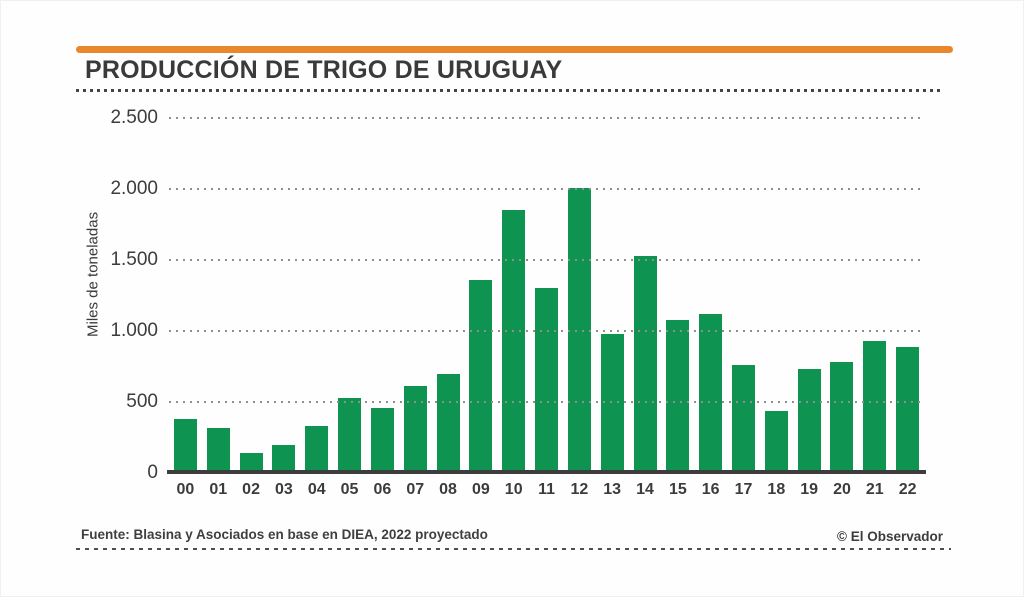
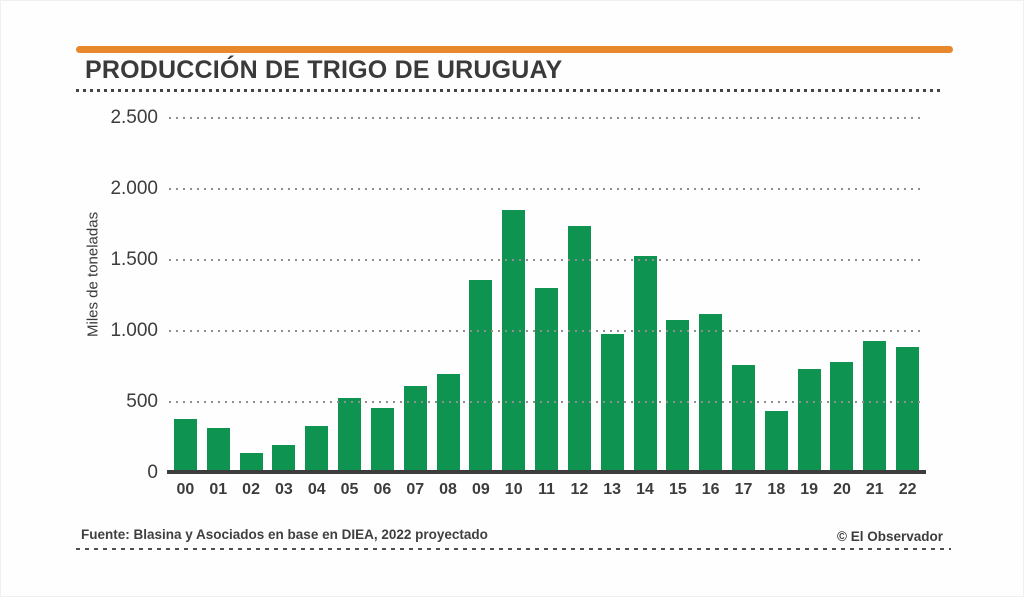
12: 2010 -> 1740
